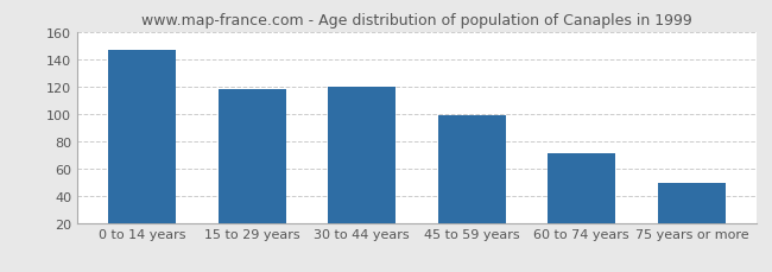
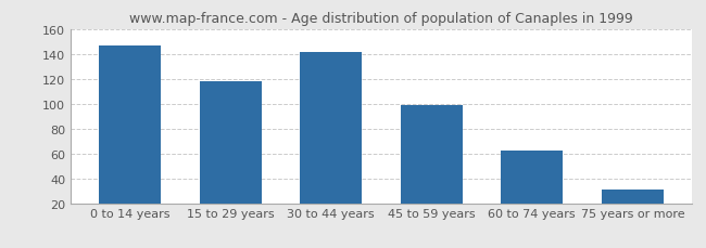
30 to 44 years: 120 -> 141
60 to 74 years: 71 -> 62
75 years or more: 49 -> 31
